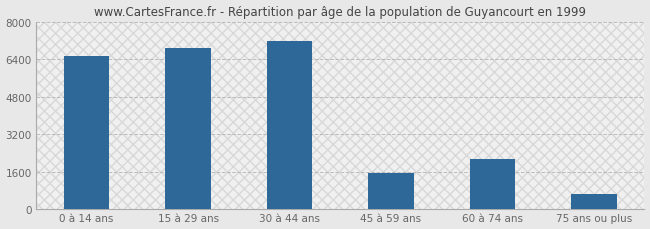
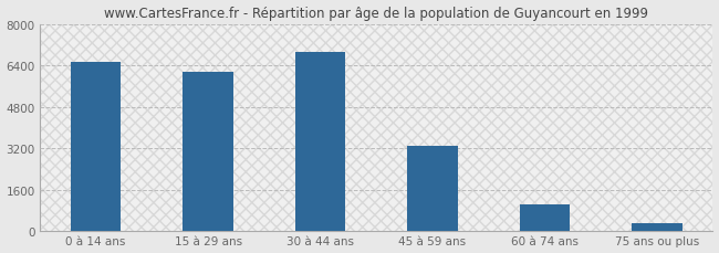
15 à 29 ans: 6850 -> 6150
30 à 44 ans: 7150 -> 6900
45 à 59 ans: 1550 -> 3300
60 à 74 ans: 2150 -> 1050
75 ans ou plus: 650 -> 300
